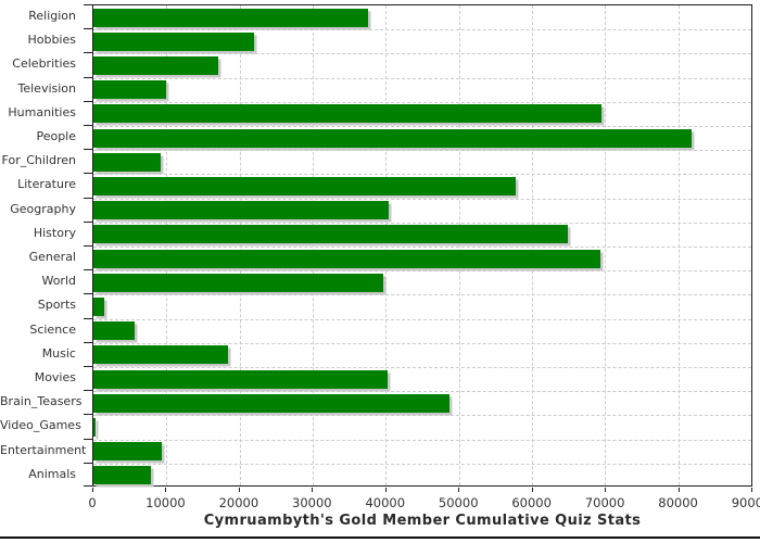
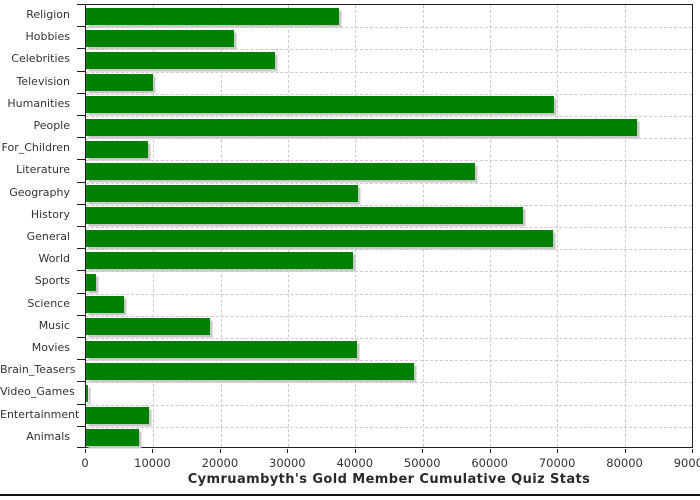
Celebrities: 17000 -> 28000
